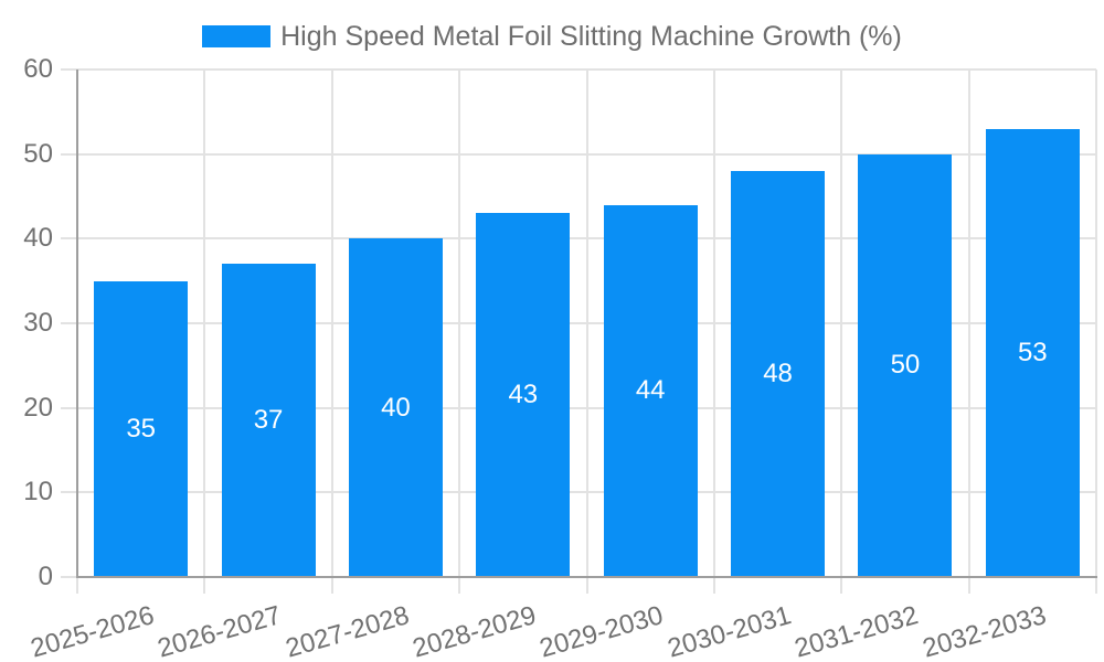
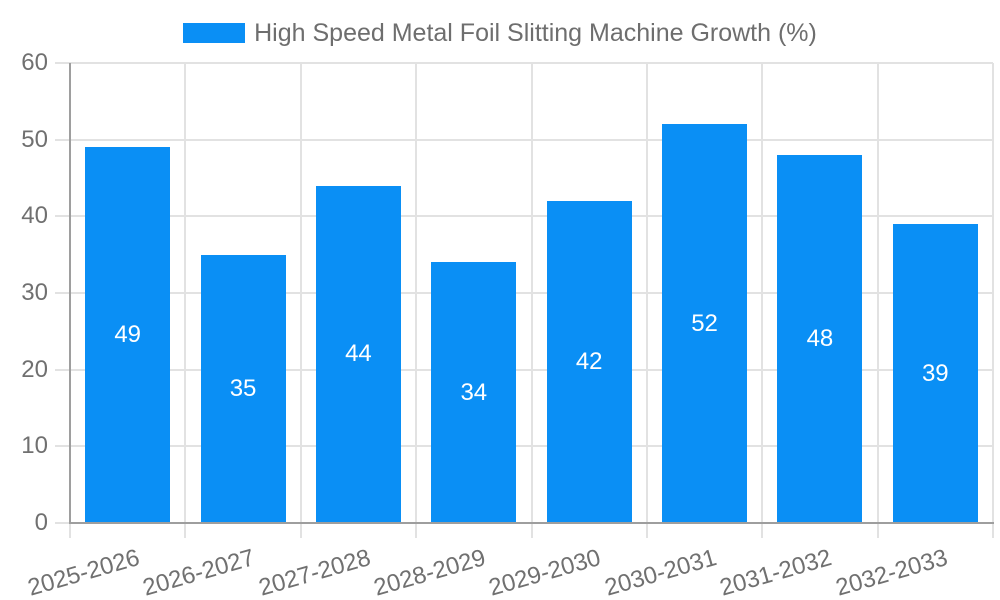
2025-2026: 35 -> 49
2026-2027: 37 -> 35
2027-2028: 40 -> 44
2028-2029: 43 -> 34
2029-2030: 44 -> 42
2030-2031: 48 -> 52
2031-2032: 50 -> 48
2032-2033: 53 -> 39
